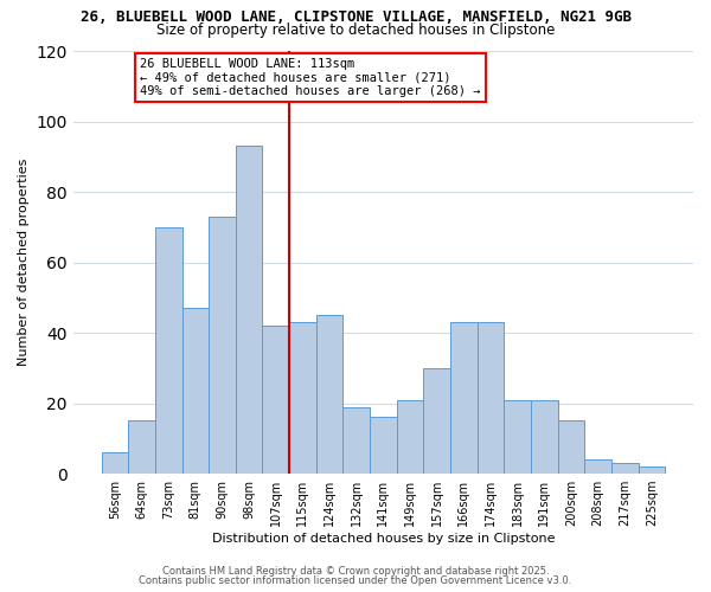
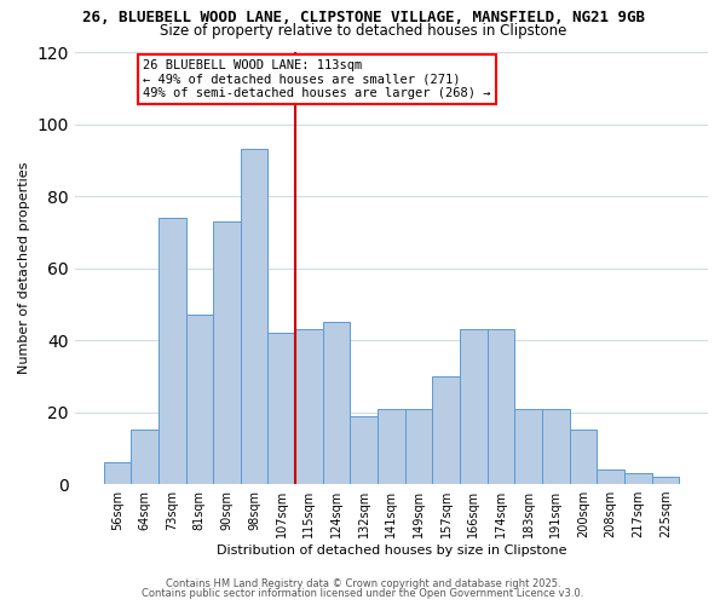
73sqm: 70 -> 74
141sqm: 16 -> 21
